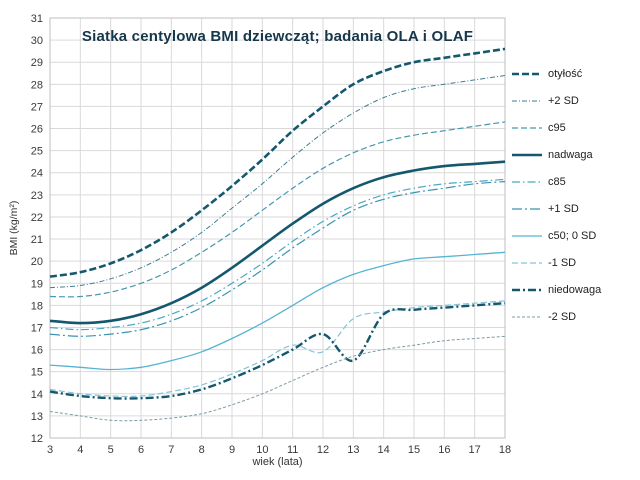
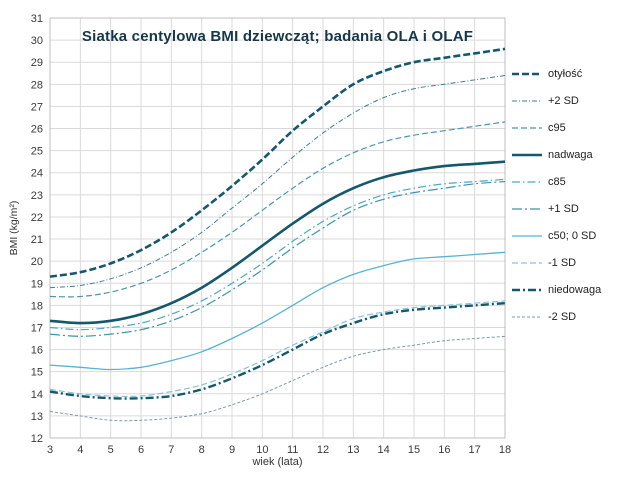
-1 SD/12: 15.9 -> 16.8
niedowaga/13: 15.5 -> 17.2
